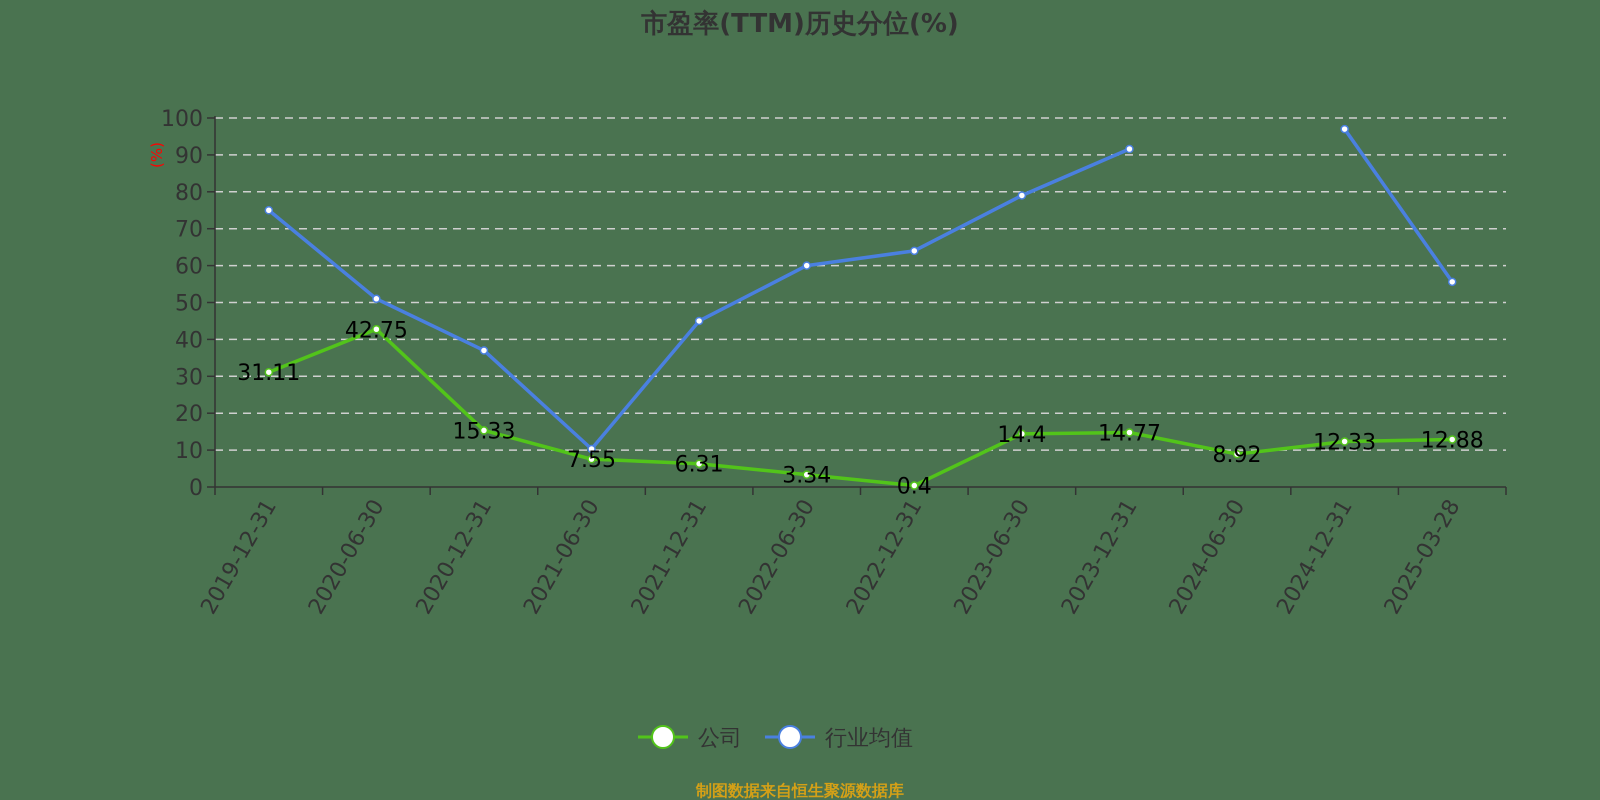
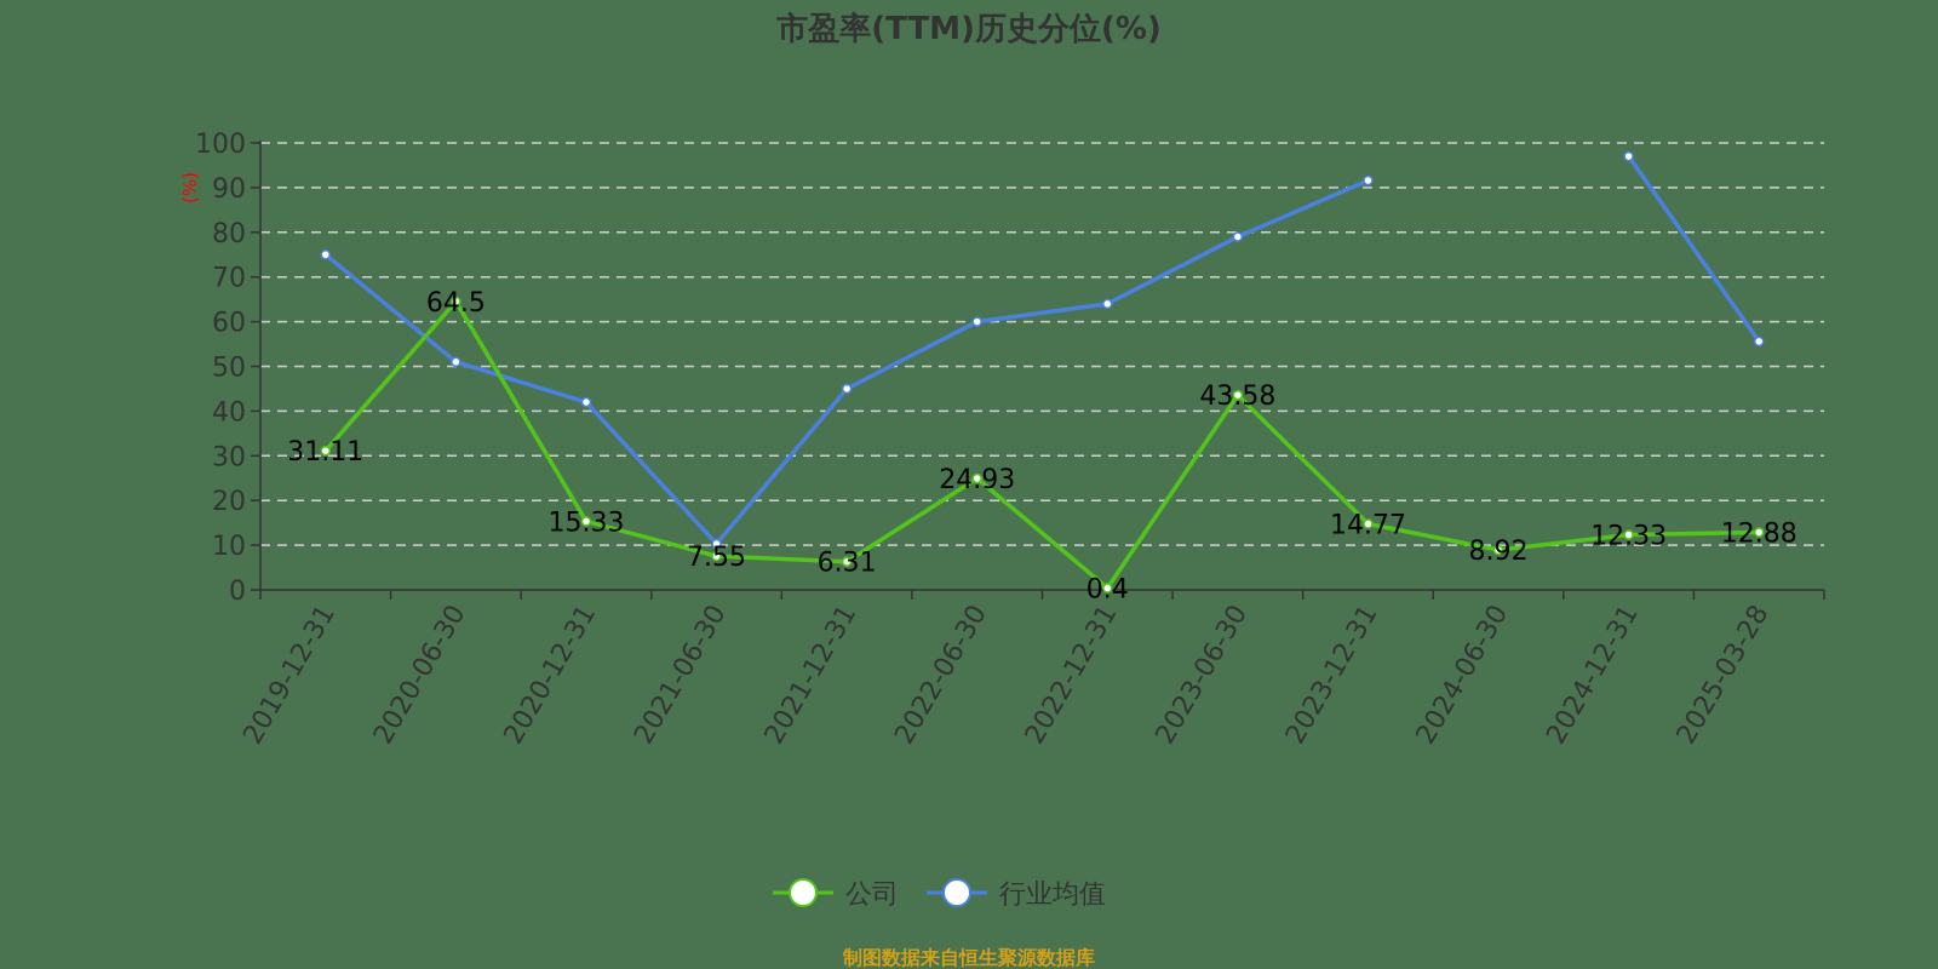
公司/2020-06-30: 42.75 -> 64.5
行业均值/2020-12-31: 37 -> 42
公司/2022-06-30: 3.34 -> 24.93
公司/2023-06-30: 14.4 -> 43.58
